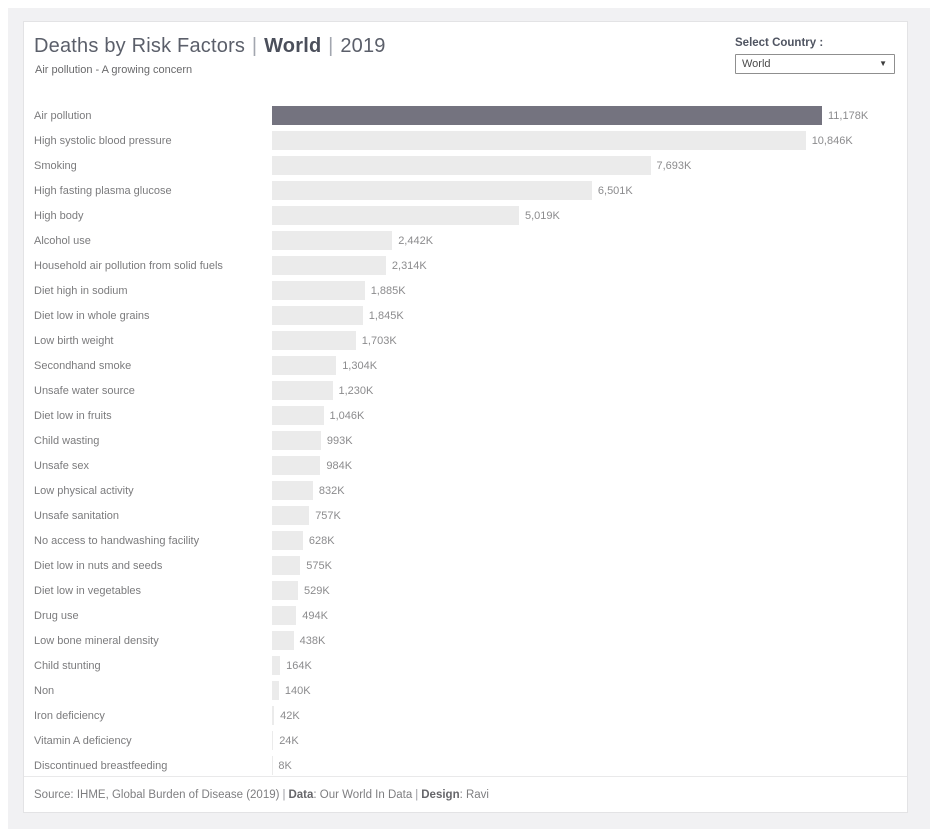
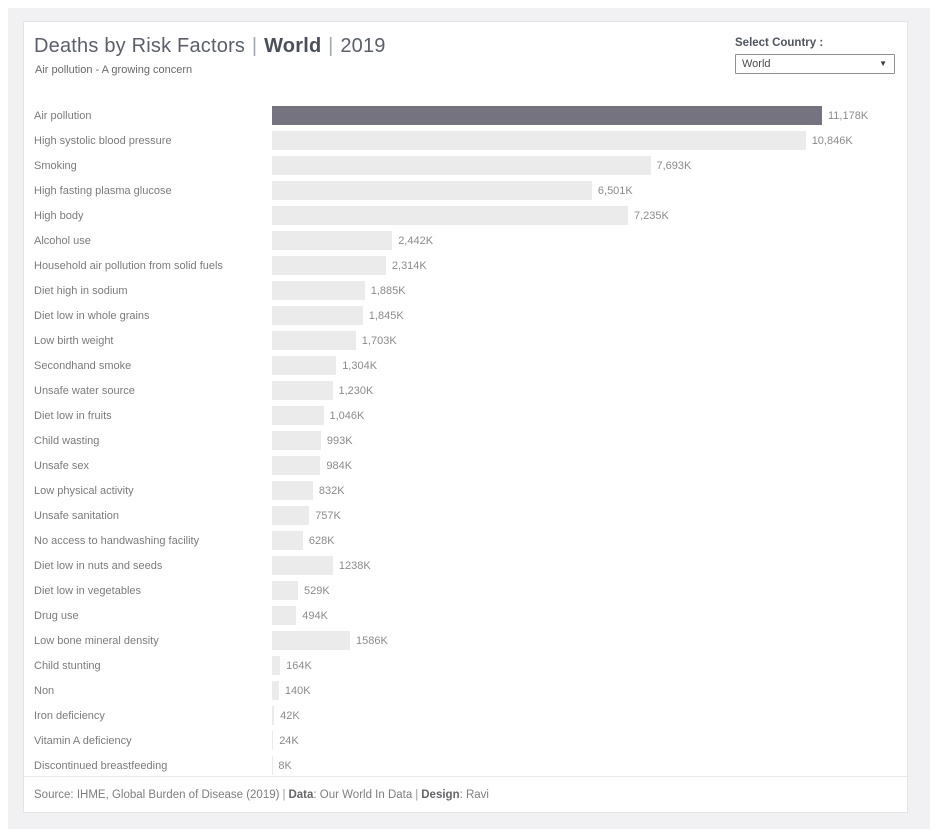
High body: 5,019K -> 7,235K
Diet low in nuts and seeds: 575K -> 1238K
Low bone mineral density: 438K -> 1586K
